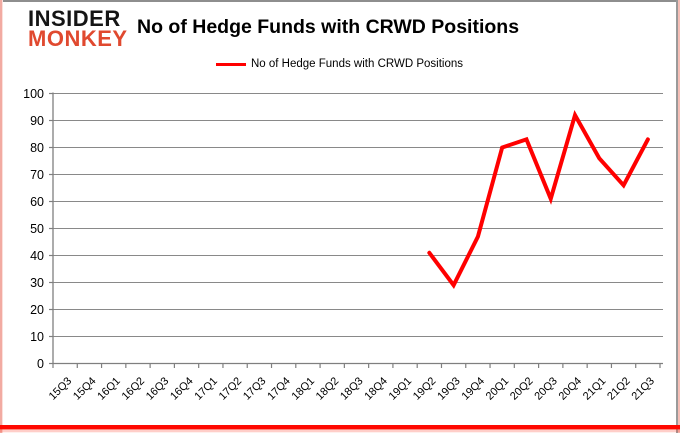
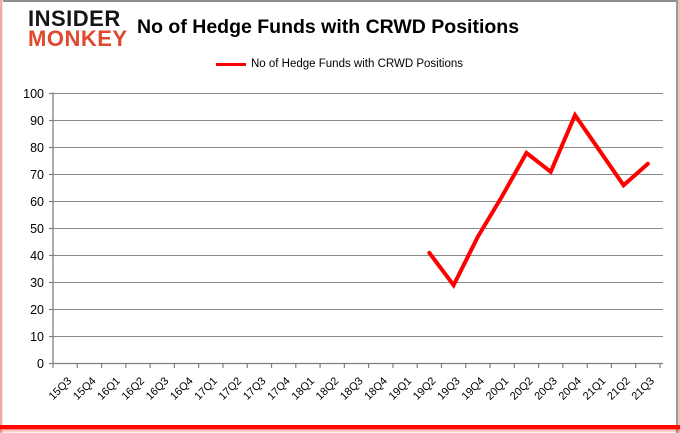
20Q1: 80 -> 62
20Q2: 83 -> 78
20Q3: 61 -> 71
21Q1: 76 -> 79
21Q3: 83 -> 74
